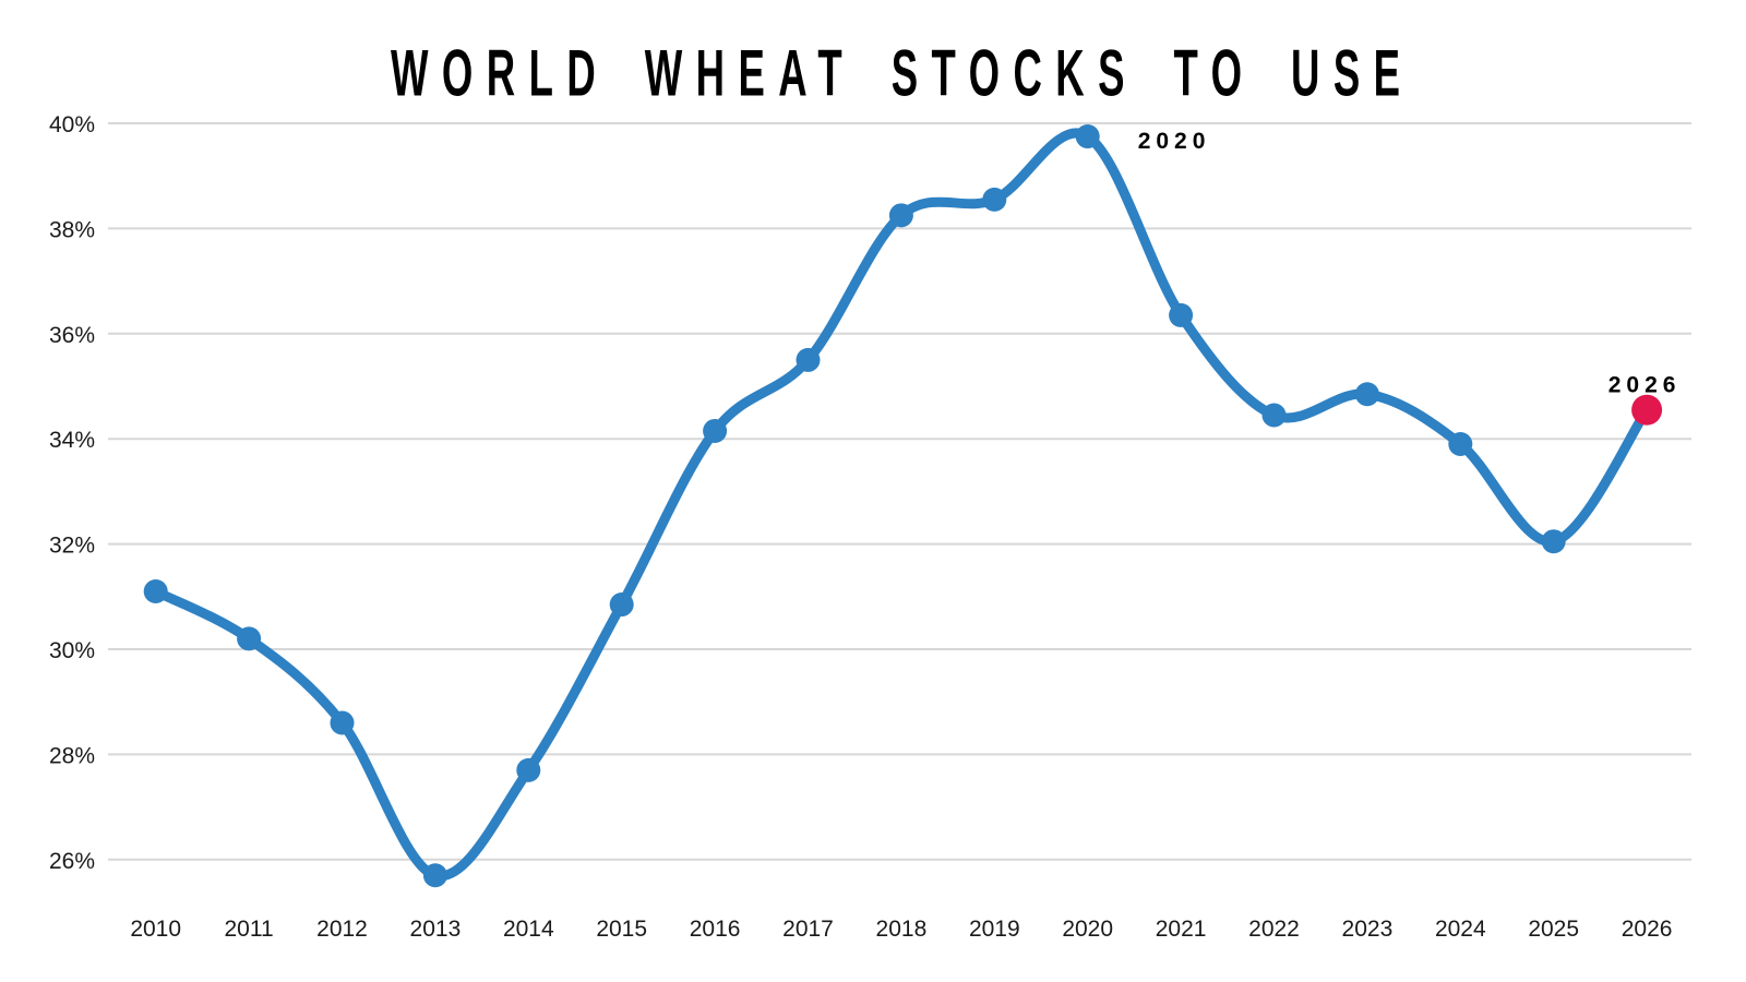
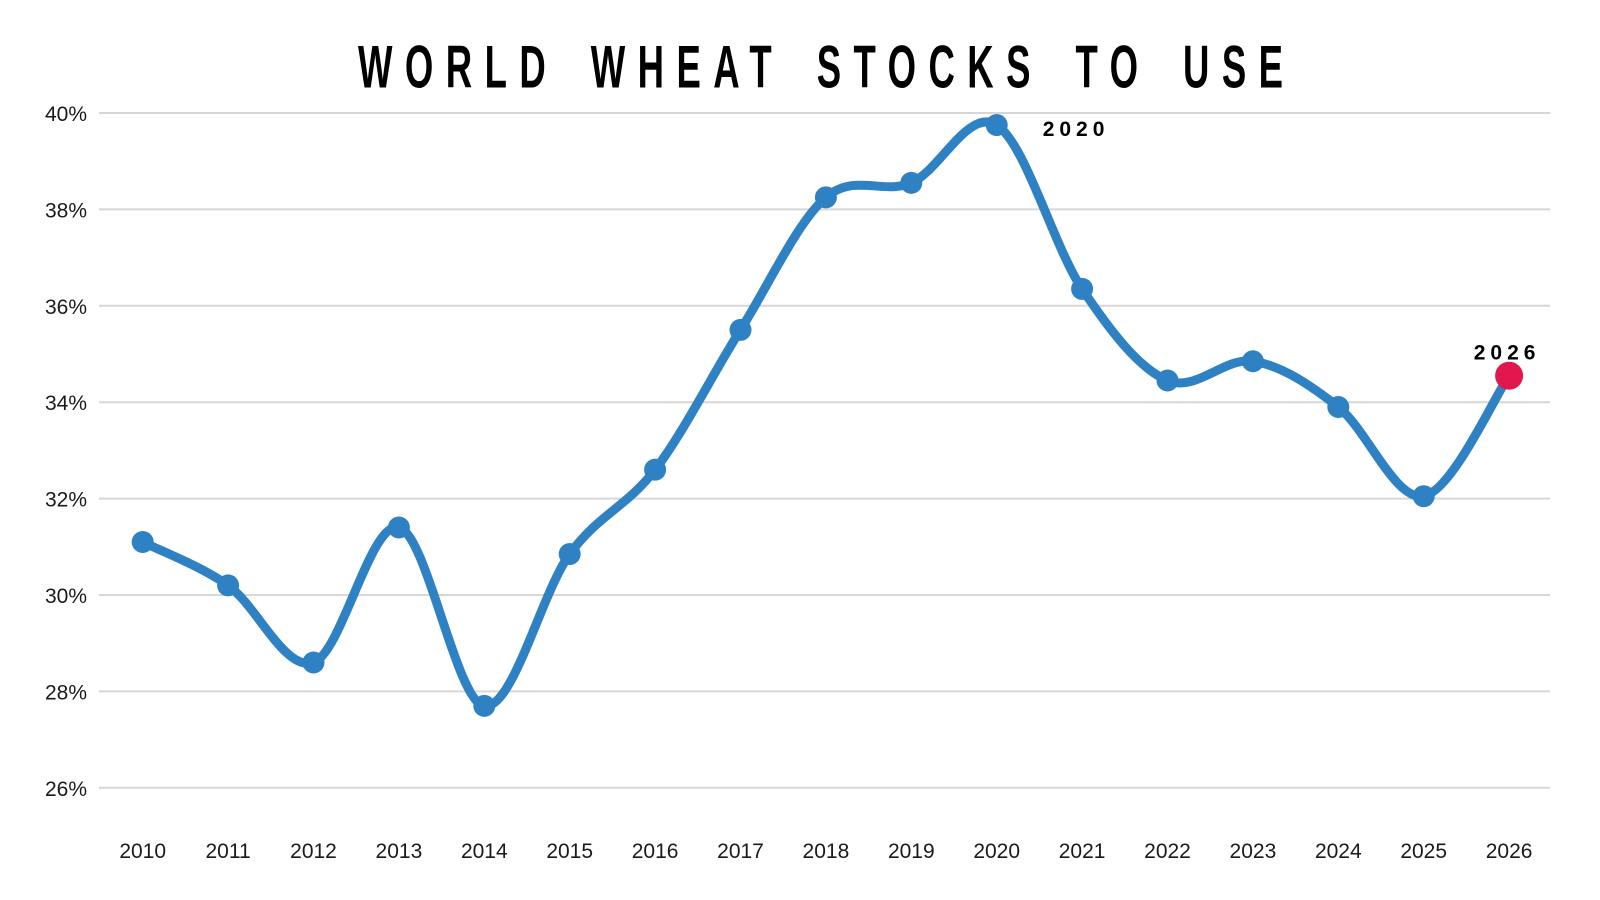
2013: 25.7% -> 31.4%
2016: 34.1% -> 32.6%
